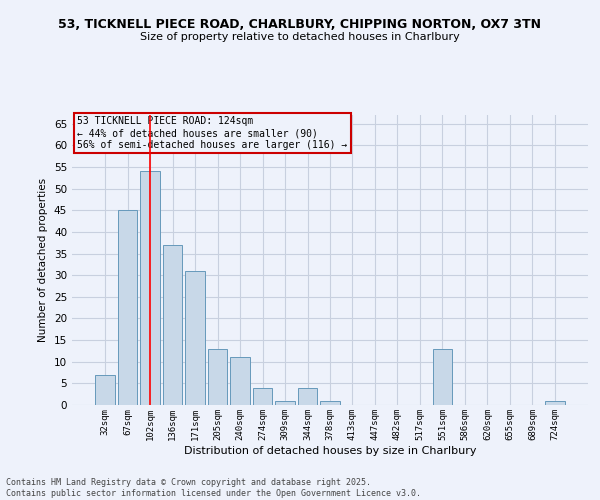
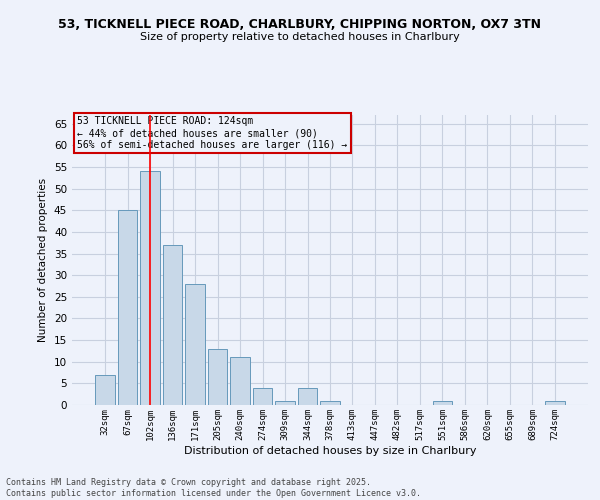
171sqm: 31 -> 28
551sqm: 13 -> 1
